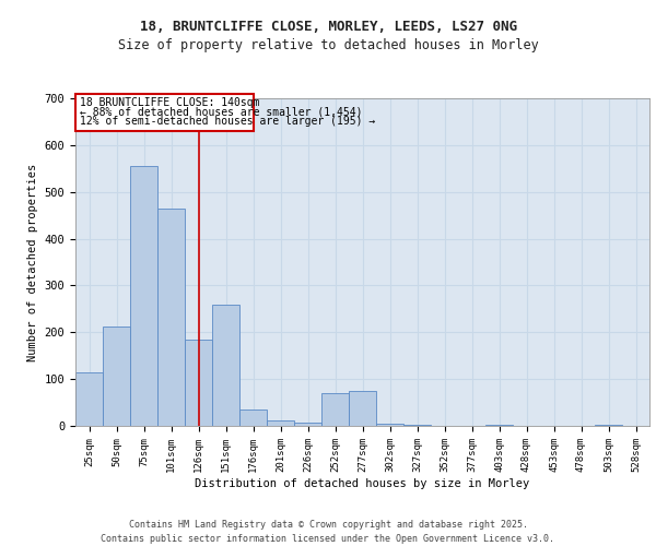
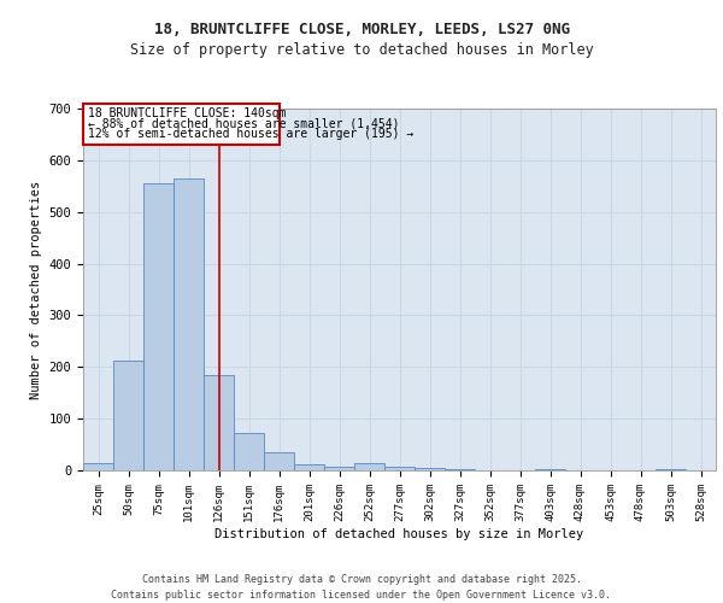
25sqm: 115 -> 13
101sqm: 465 -> 565
151sqm: 260 -> 73
252sqm: 70 -> 13
277sqm: 75 -> 7
